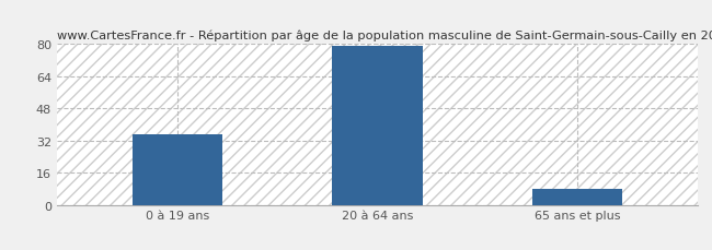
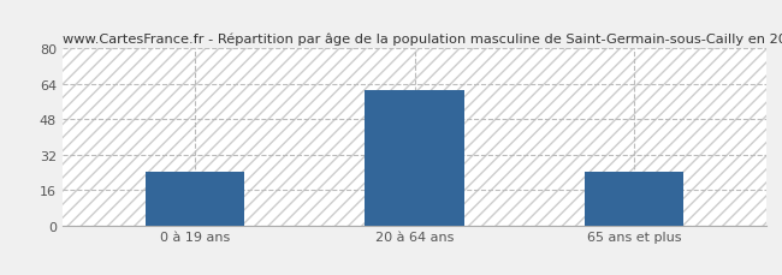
0 à 19 ans: 35 -> 24
20 à 64 ans: 79 -> 61
65 ans et plus: 8 -> 24
